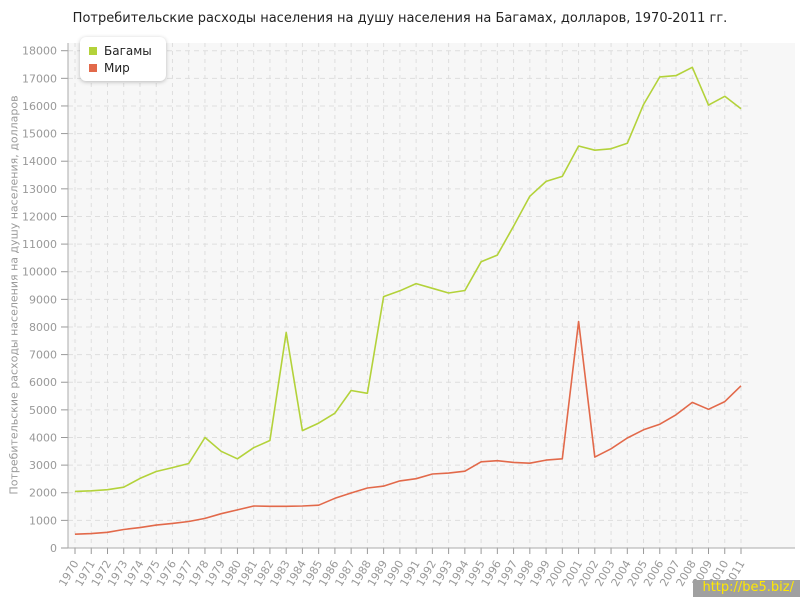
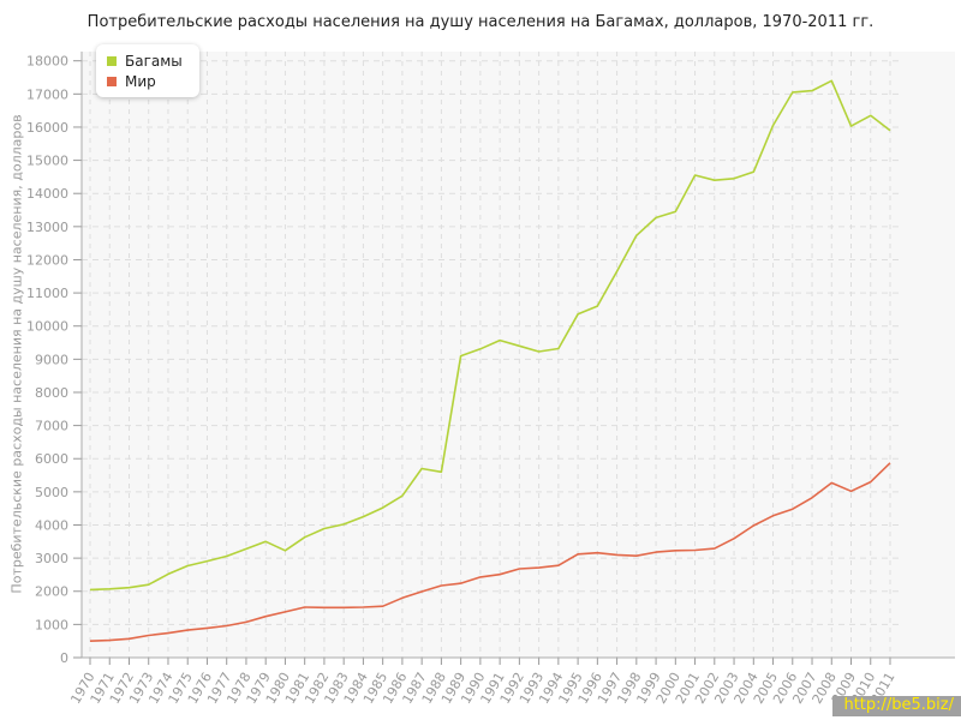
Багамы/1978: 4000 -> 3300
Багамы/1983: 7800 -> 4000
Мир/2001: 8200 -> 3200
